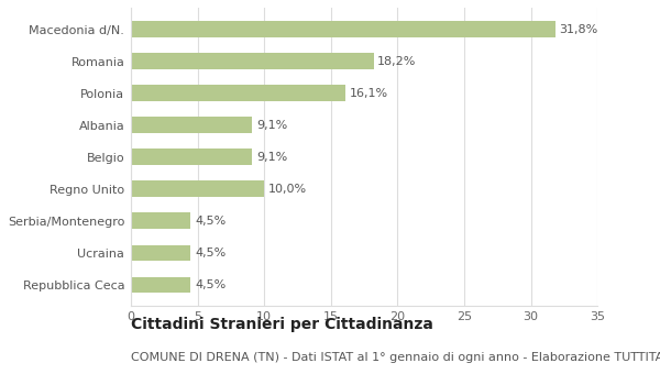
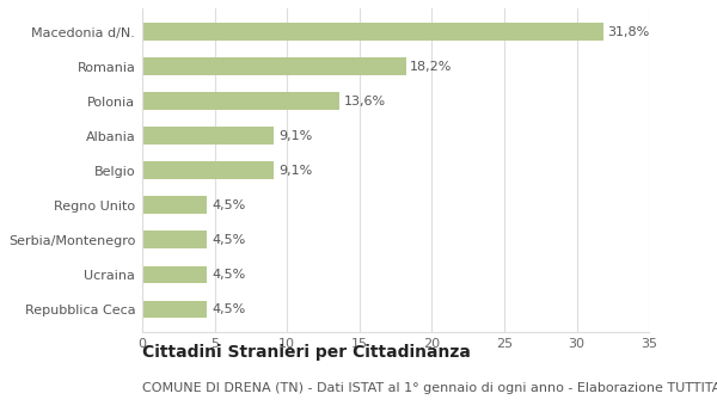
Polonia: 16,1% -> 13,6%
Regno Unito: 10,0% -> 4,5%
